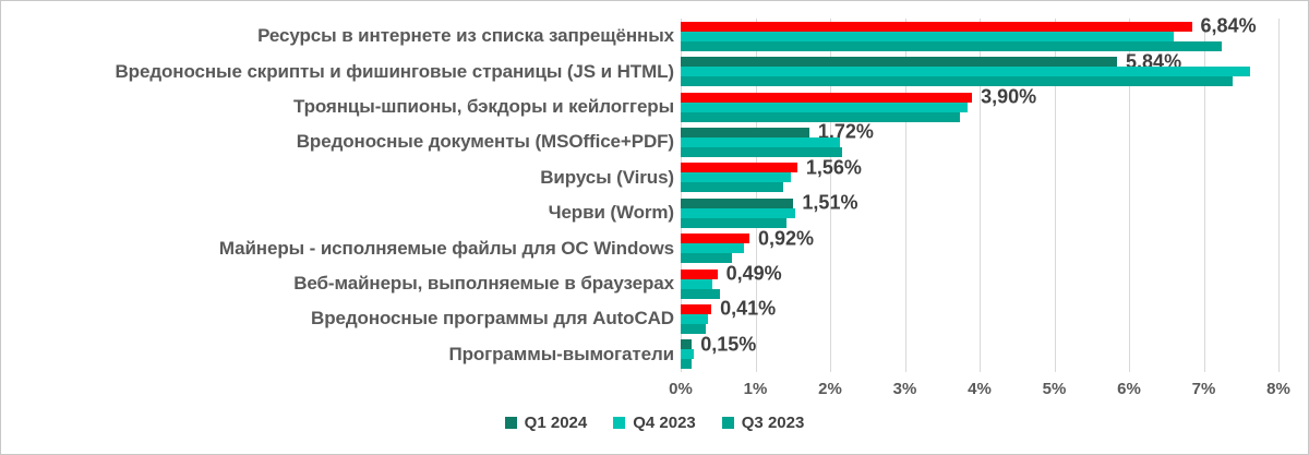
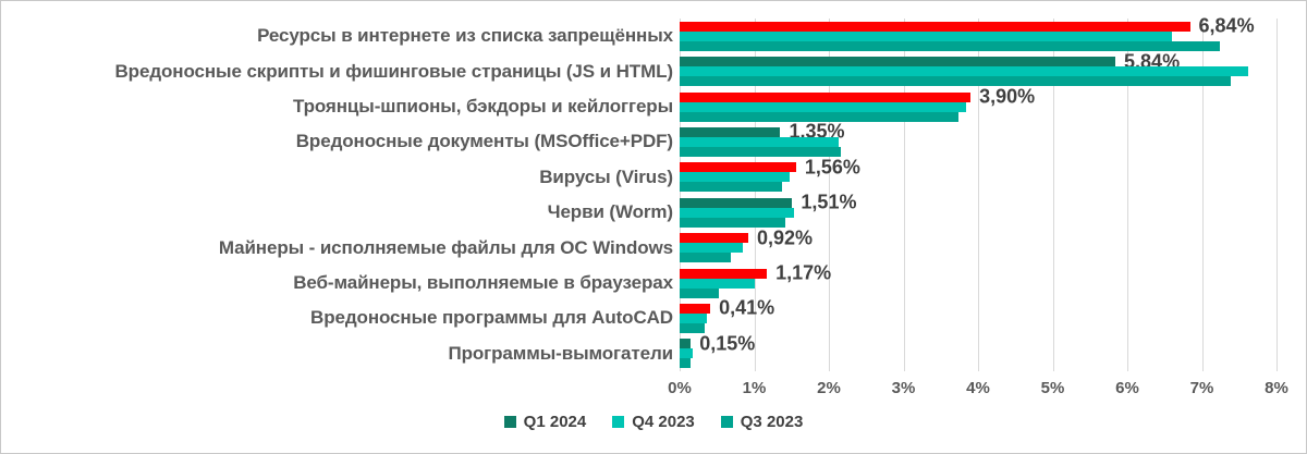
Q1 2024/Вредоносные документы (MSOffice+PDF): 1,72% -> 1,35%
Q1 2024/Веб-майнеры, выполняемые в браузерах: 0,49% -> 1,17%
Q4 2023/Веб-майнеры, выполняемые в браузерах: 0.4% -> 1.0%
